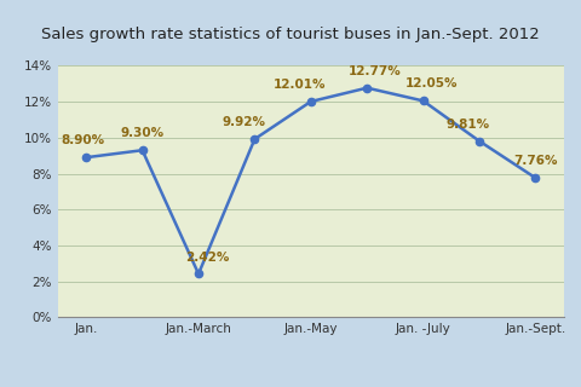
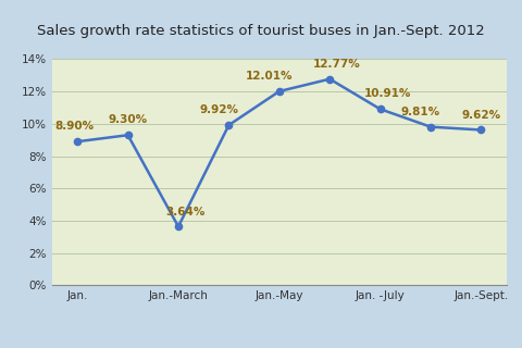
Jan.-March: 2.42% -> 3.64%
Jan. -July: 12.05% -> 10.91%
Jan.-Sept.: 7.76% -> 9.62%
